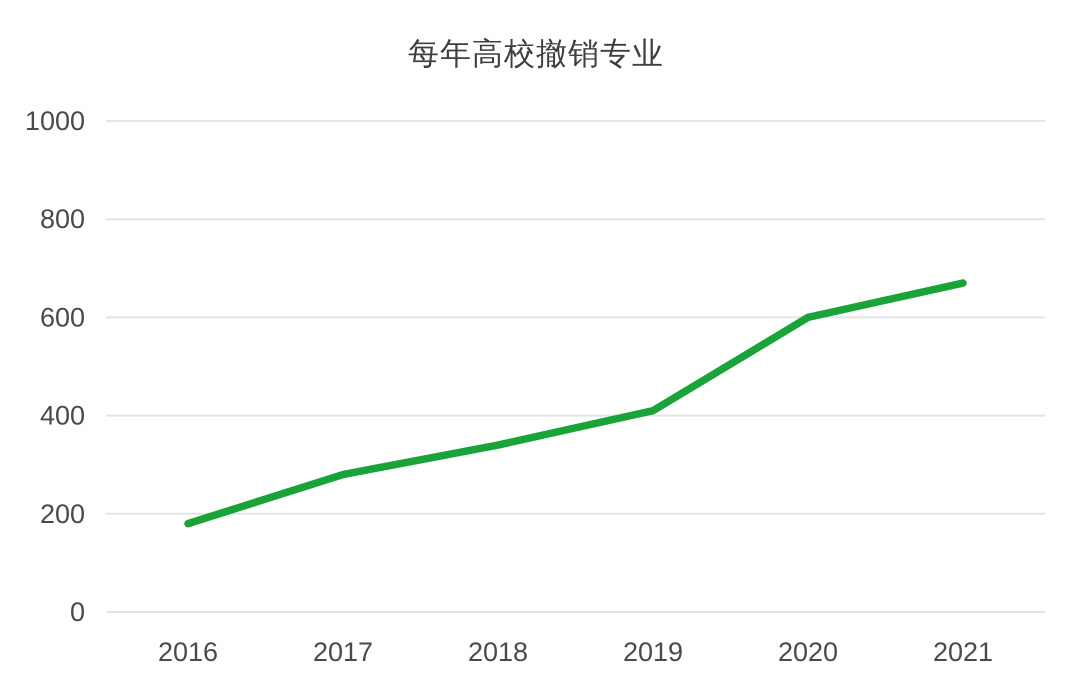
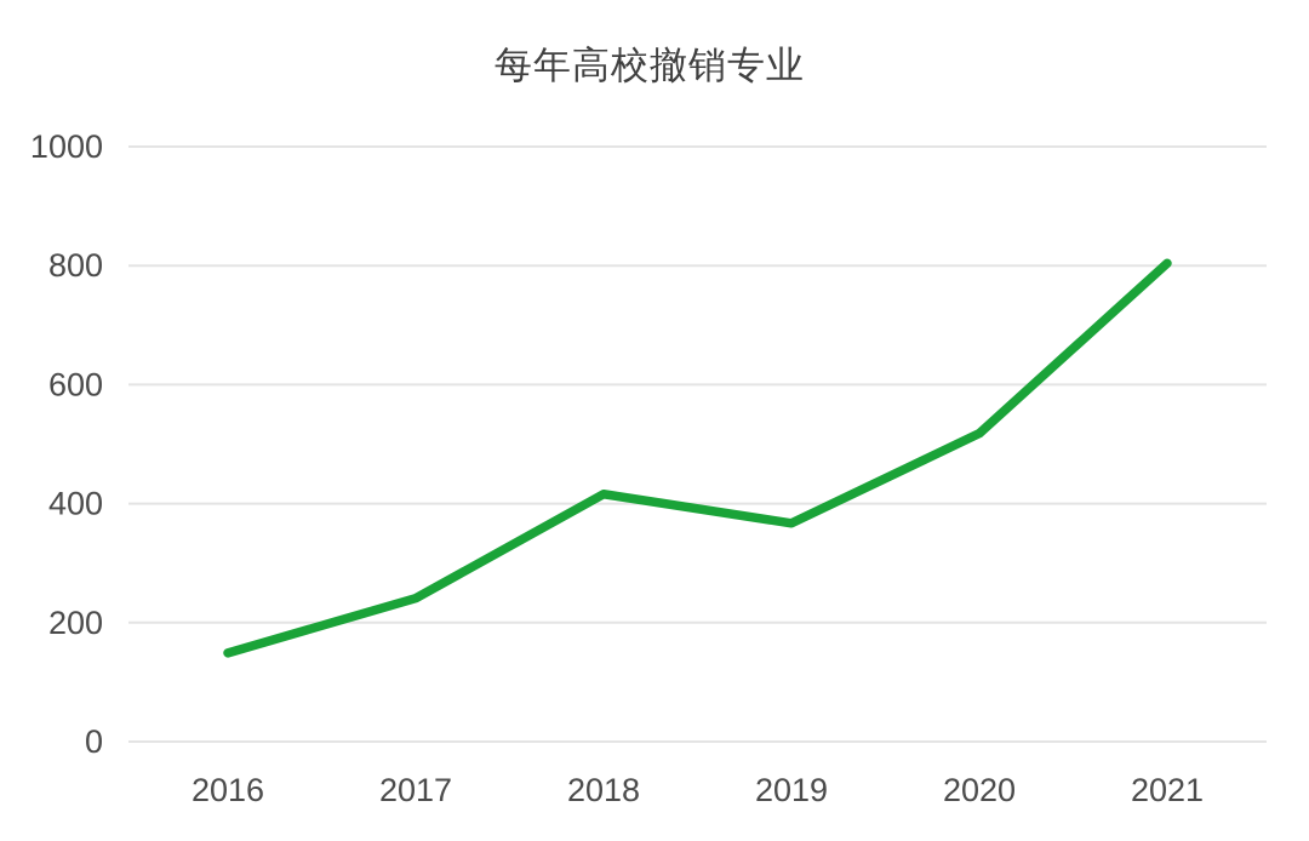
2016: 180 -> 150
2017: 280 -> 240
2018: 340 -> 420
2019: 410 -> 370
2020: 600 -> 520
2021: 670 -> 800
